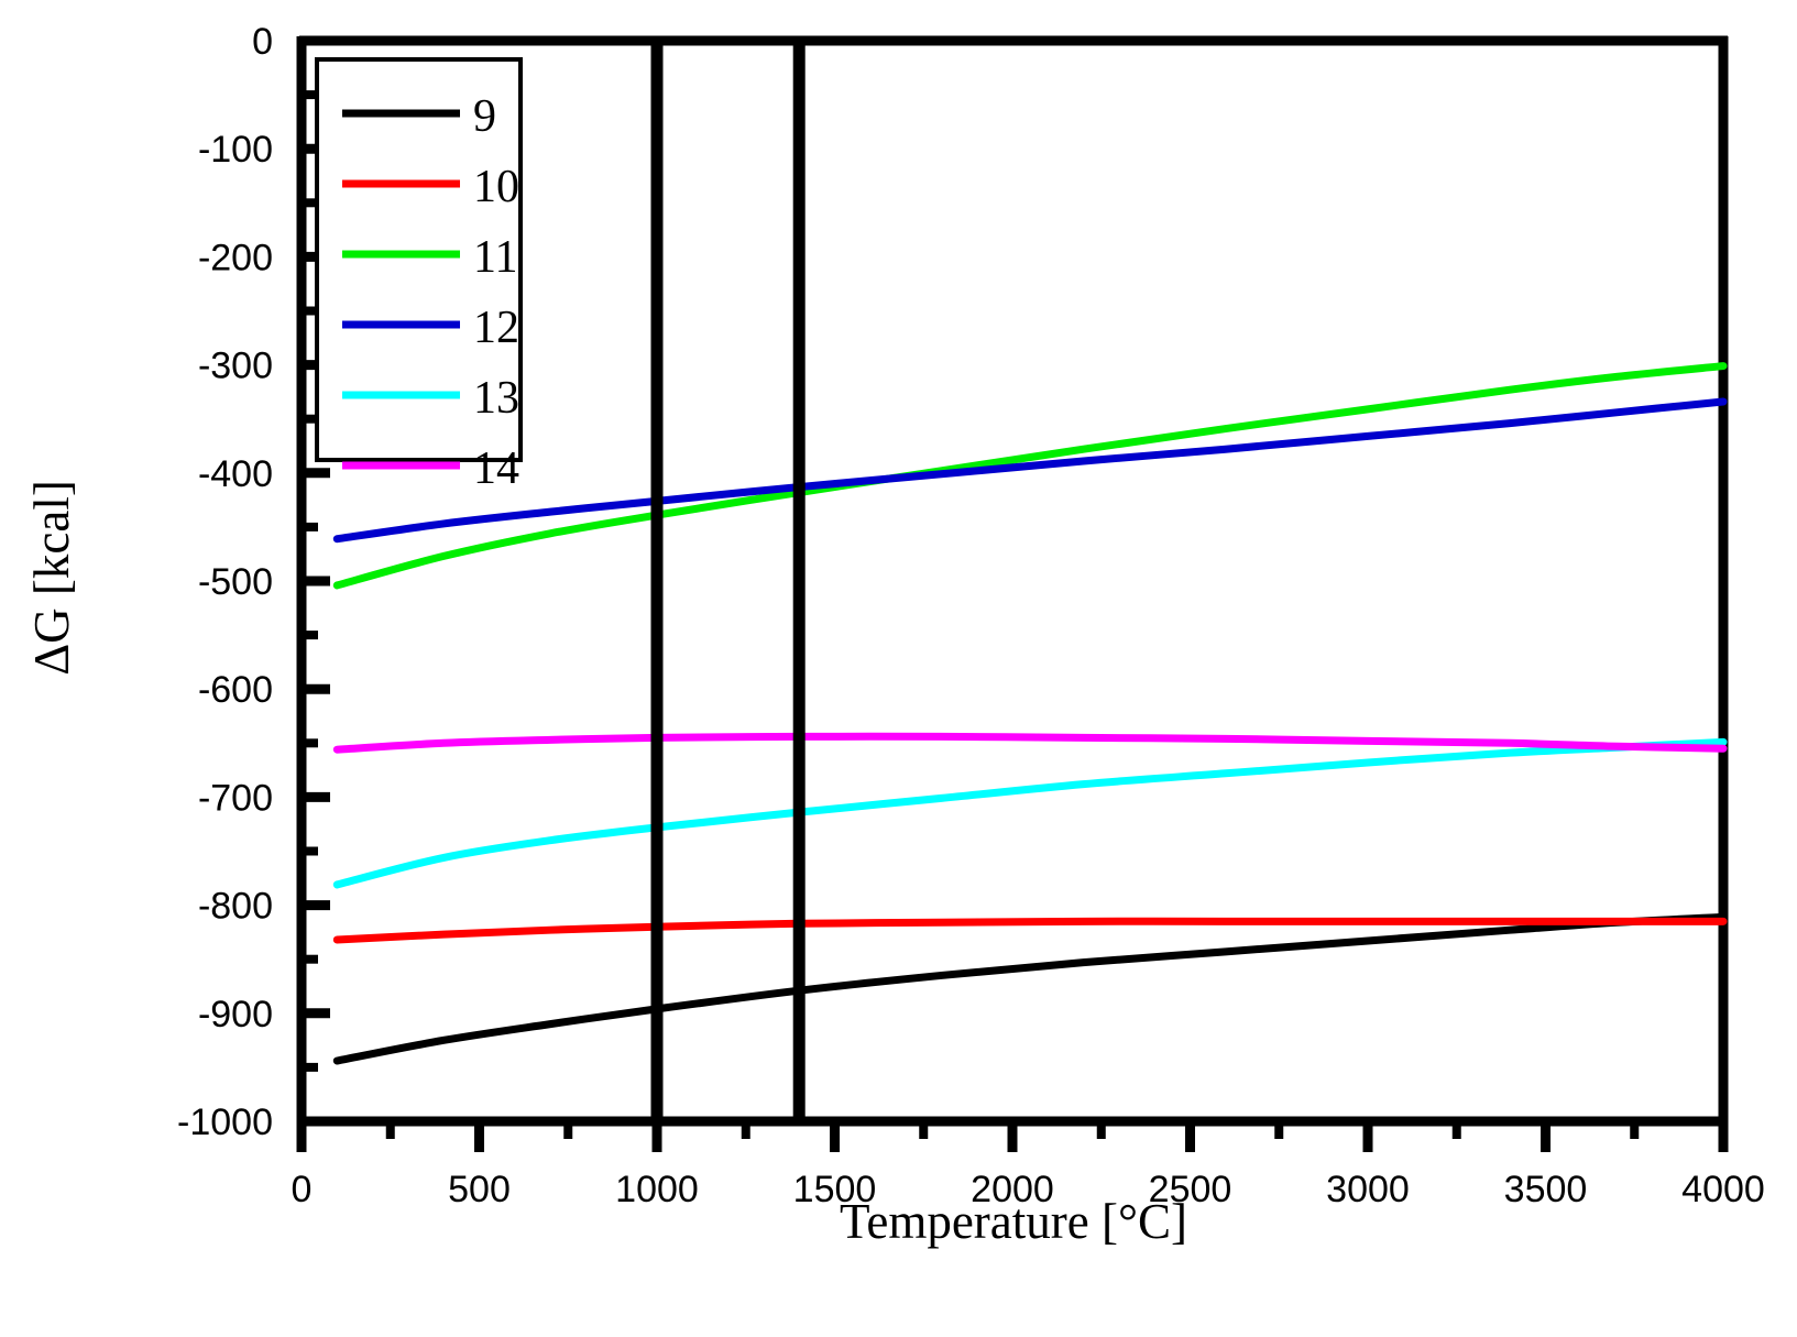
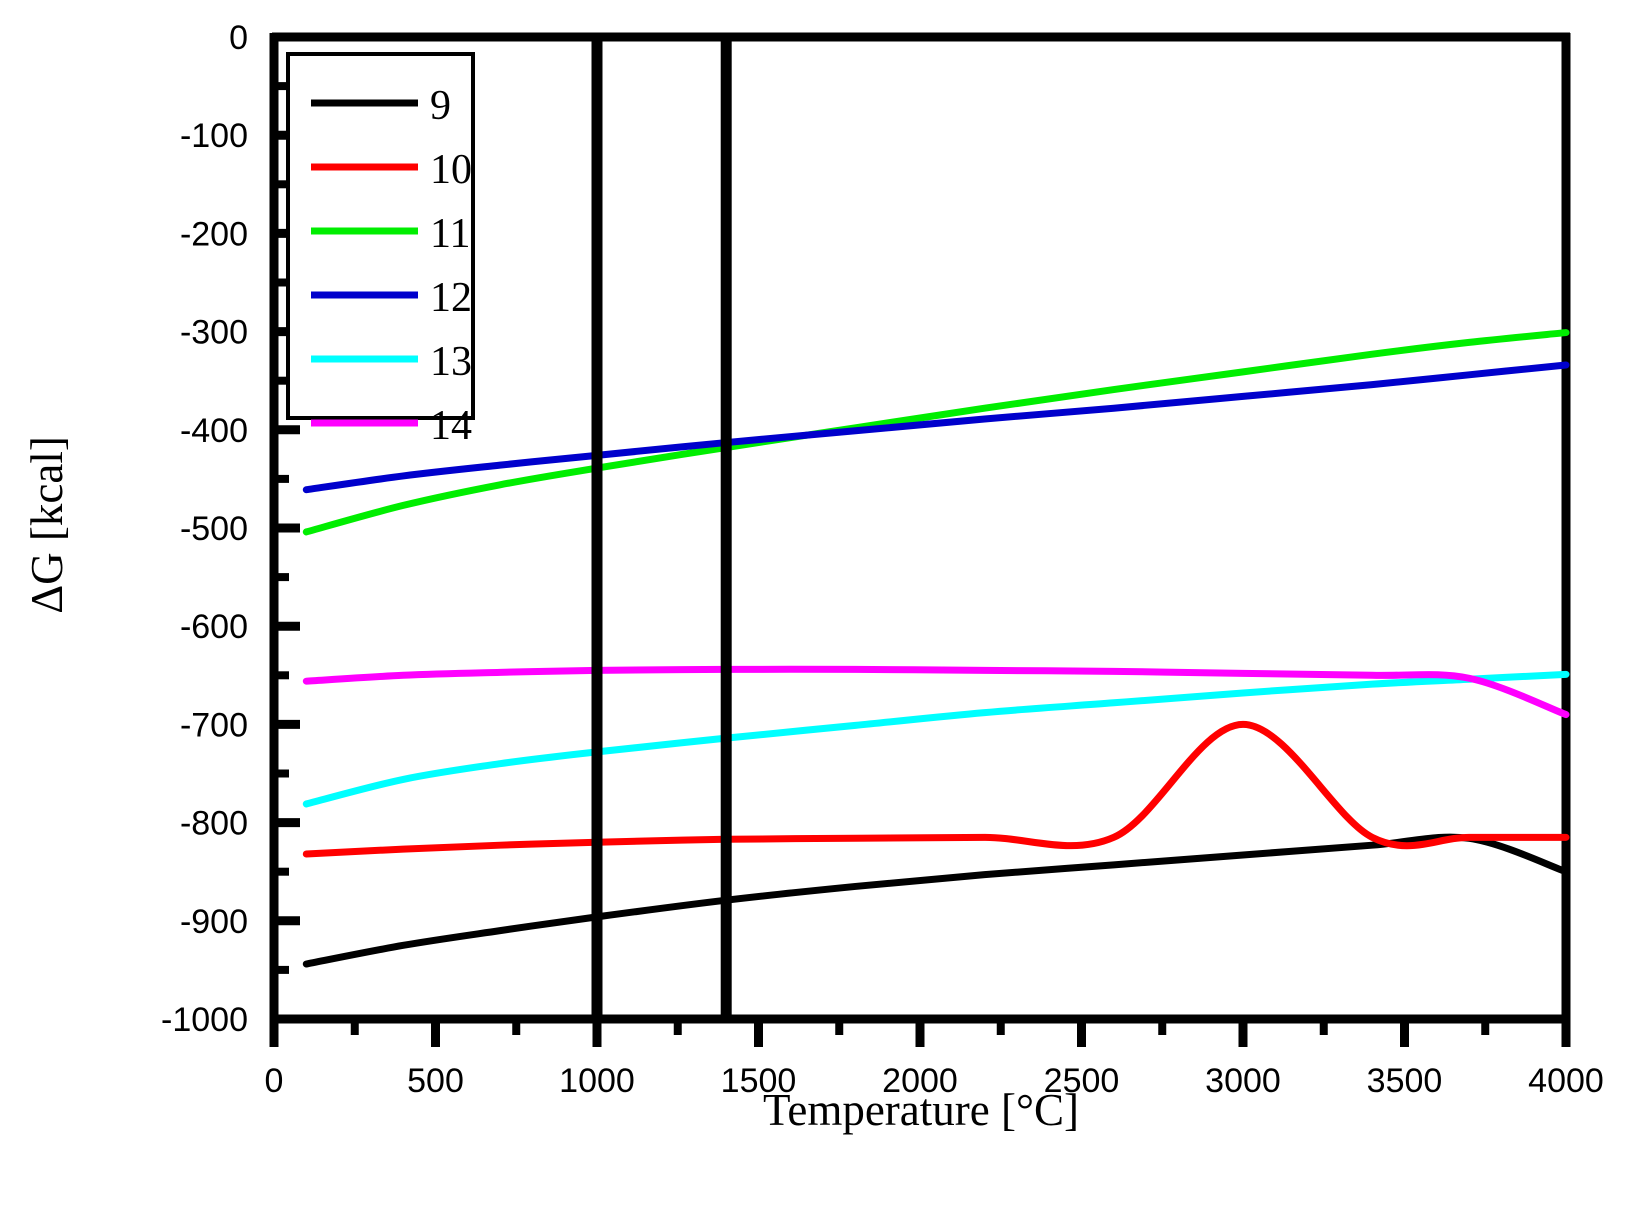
10/3000: -820 -> -700
9/4000: -810 -> -850
14/4000: -660 -> -690
